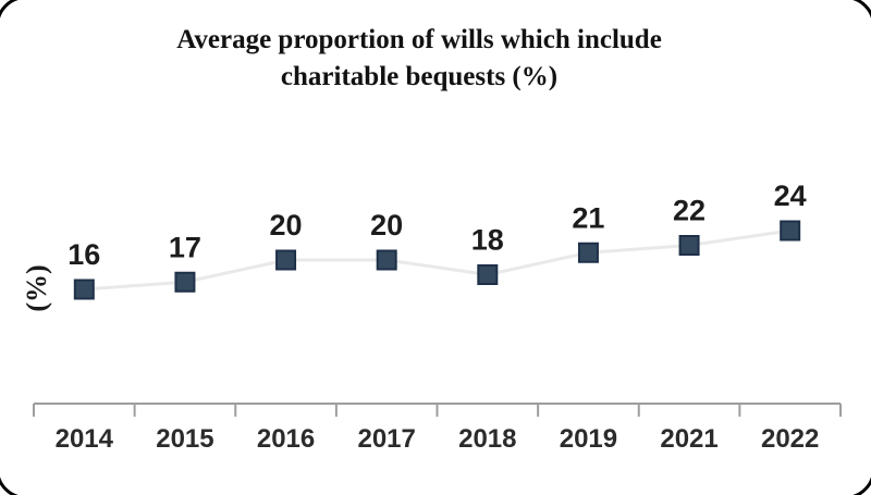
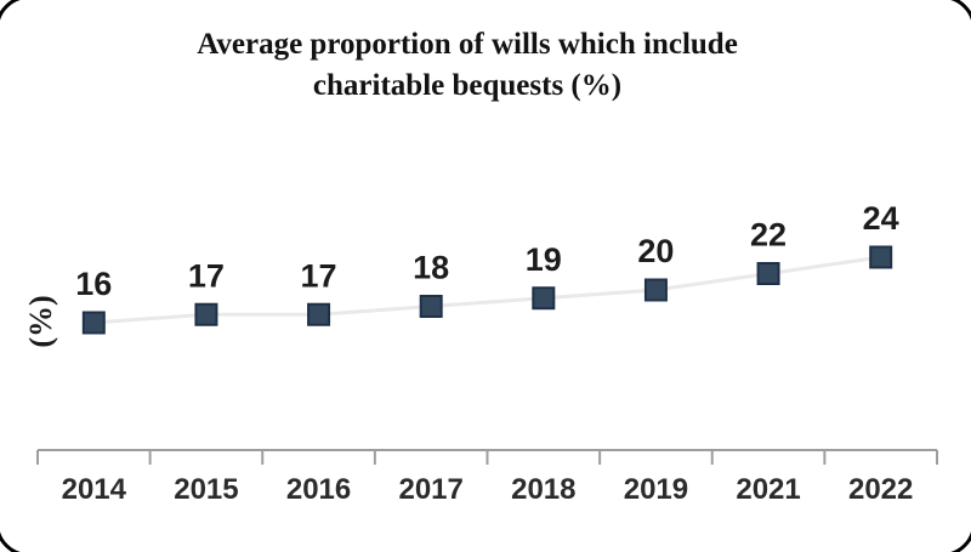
2016: 20 -> 17
2017: 20 -> 18
2018: 18 -> 19
2019: 21 -> 20
